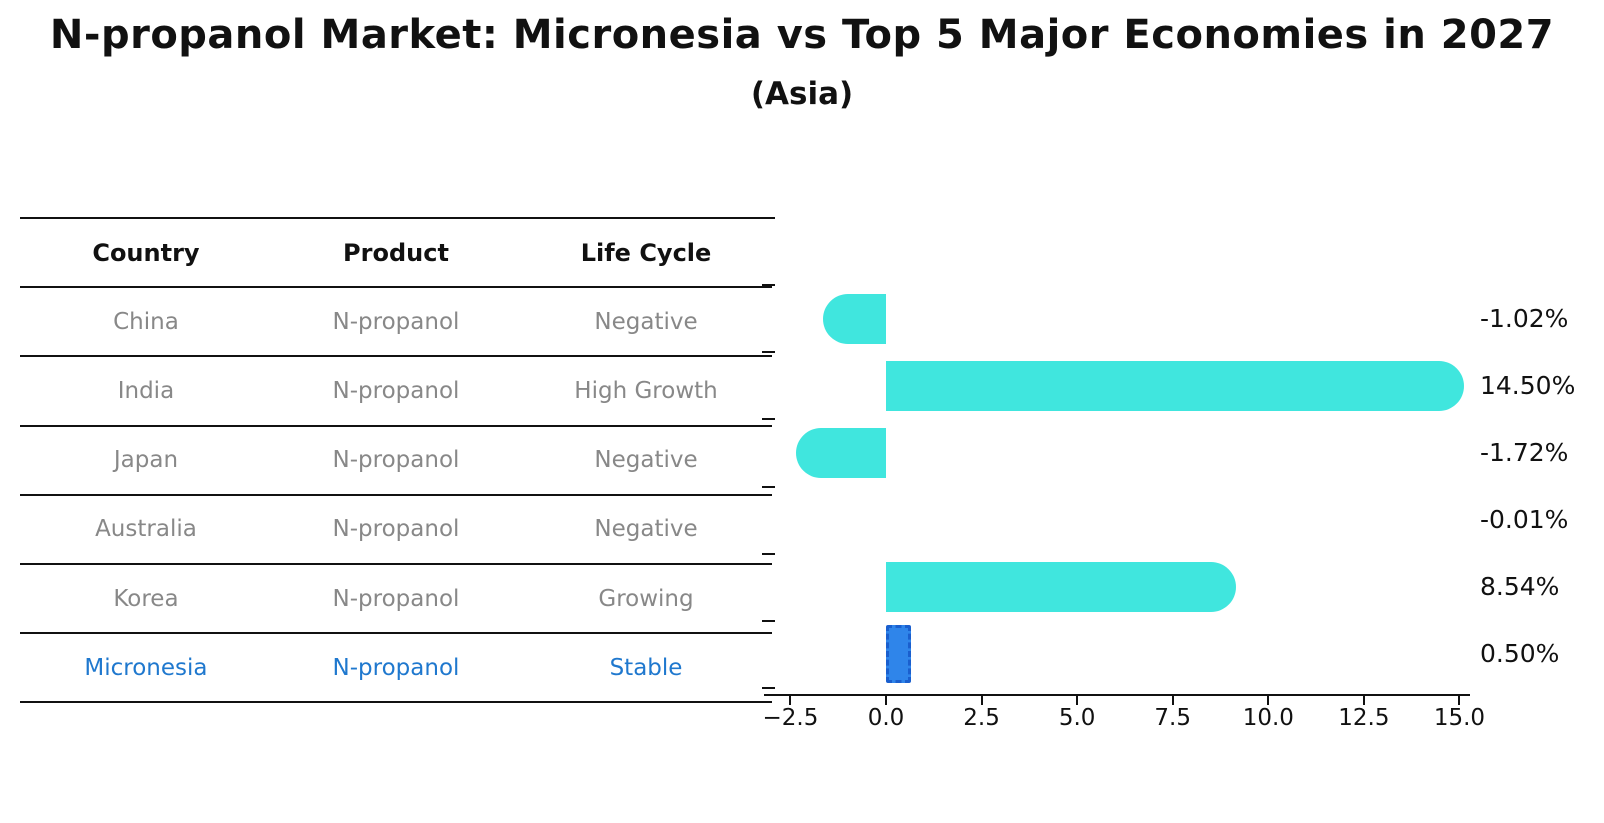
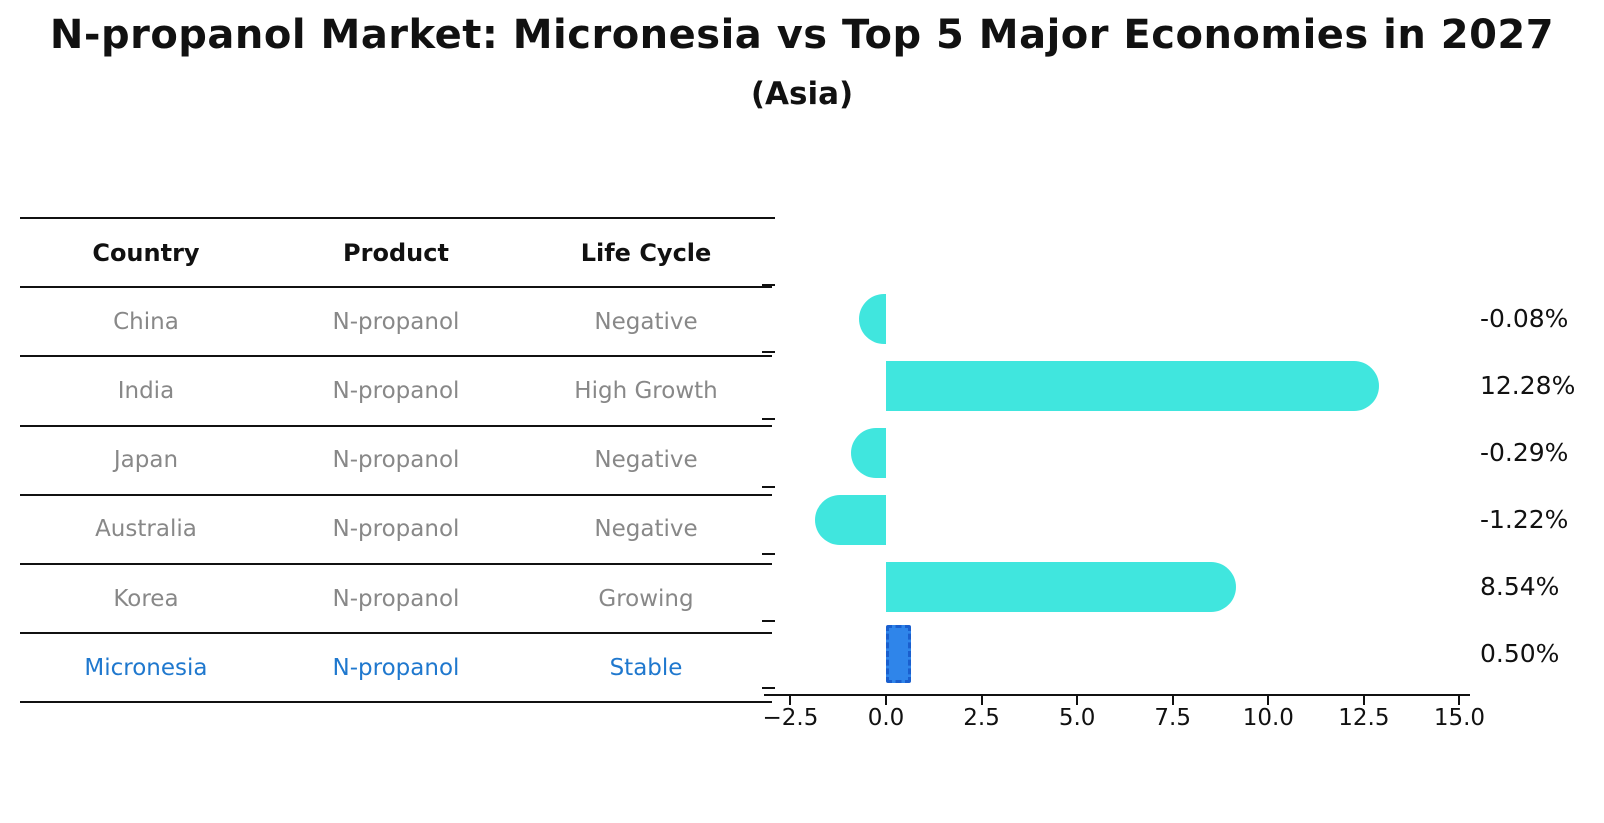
China: -1.02% -> -0.08%
India: 14.50% -> 12.28%
Japan: -1.72% -> -0.29%
Australia: -0.01% -> -1.22%
